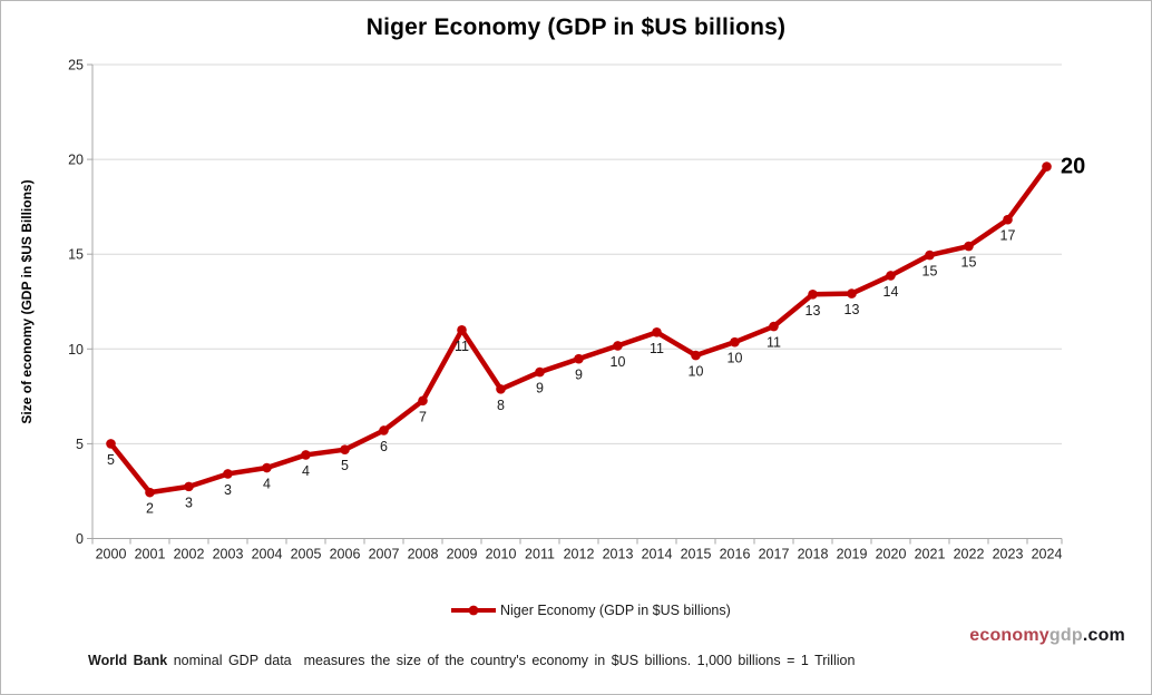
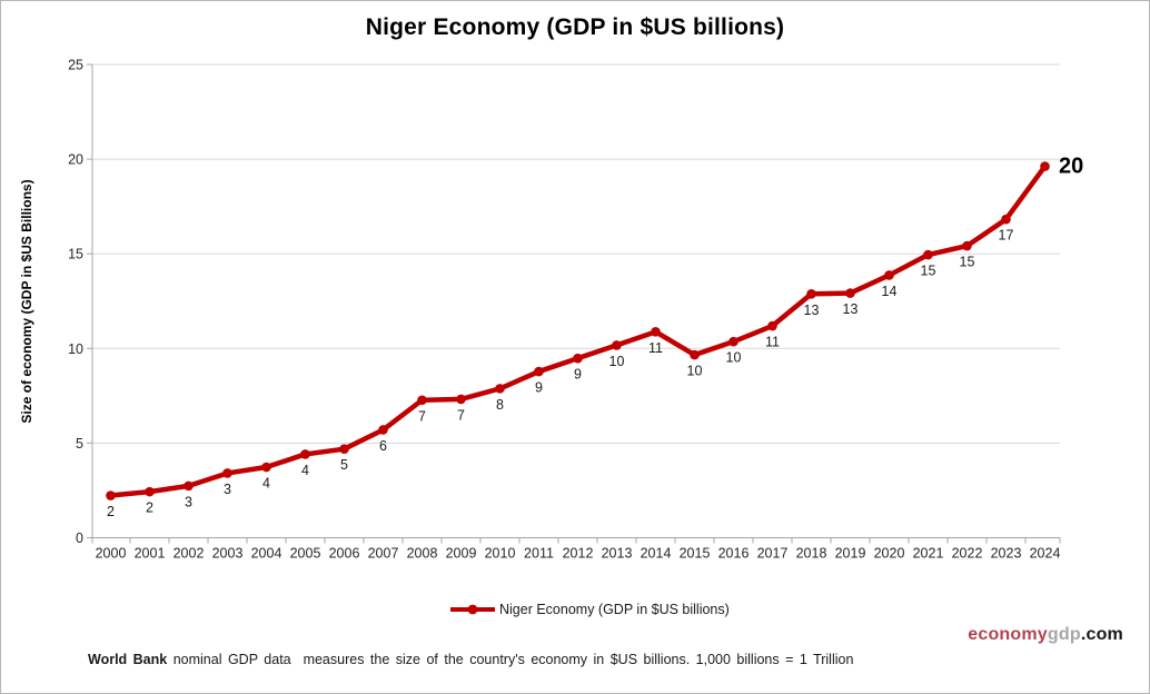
2000: 5 -> 2
2009: 11 -> 7
